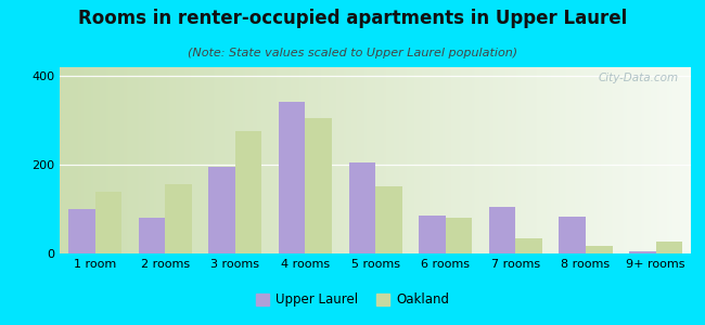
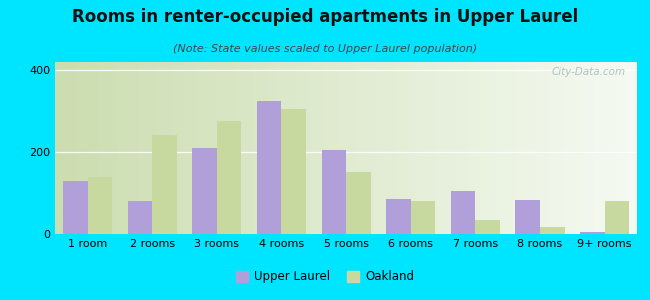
Upper Laurel/1 room: 100 -> 130
Oakland/2 rooms: 155 -> 240
Upper Laurel/3 rooms: 195 -> 210
Upper Laurel/4 rooms: 340 -> 325
Oakland/9+ rooms: 28 -> 80
